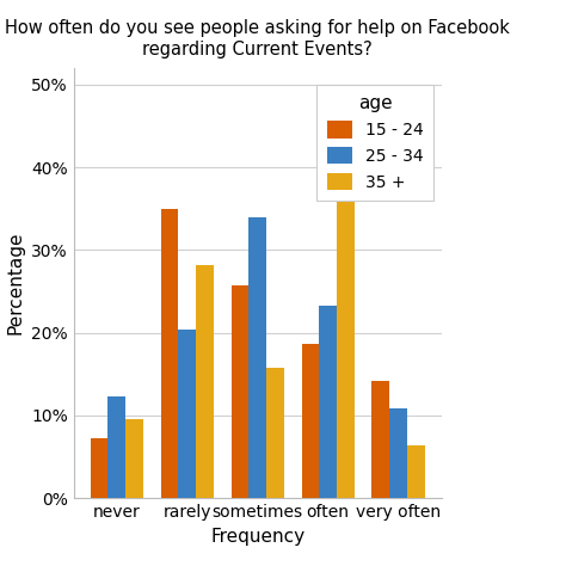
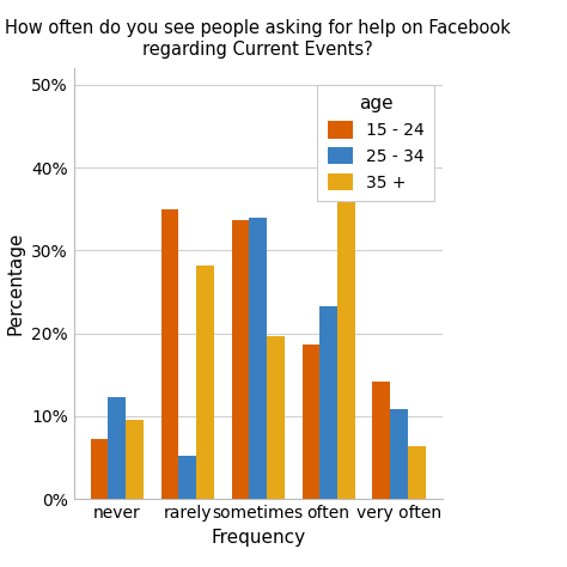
25 - 34/rarely: 20.4% -> 5.2%
15 - 24/sometimes: 25.7% -> 33.6%
35 +/sometimes: 15.8% -> 19.6%
